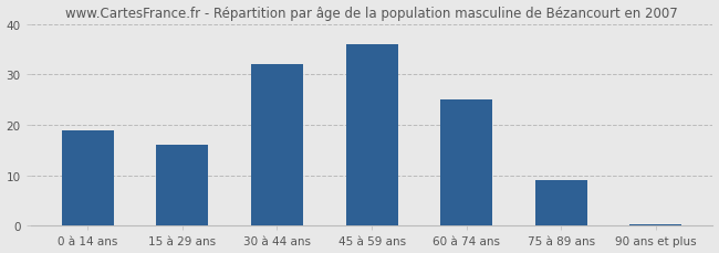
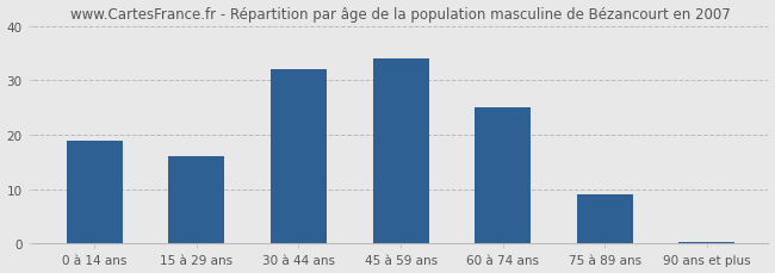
45 à 59 ans: 36.0 -> 34.0
